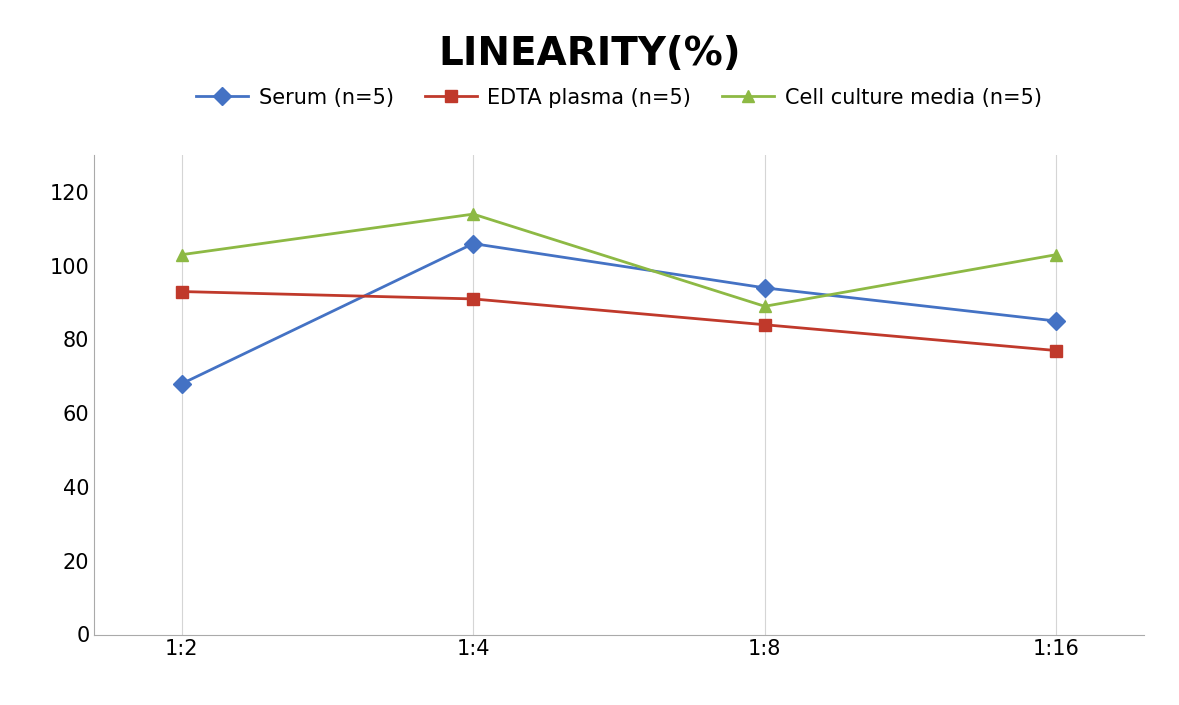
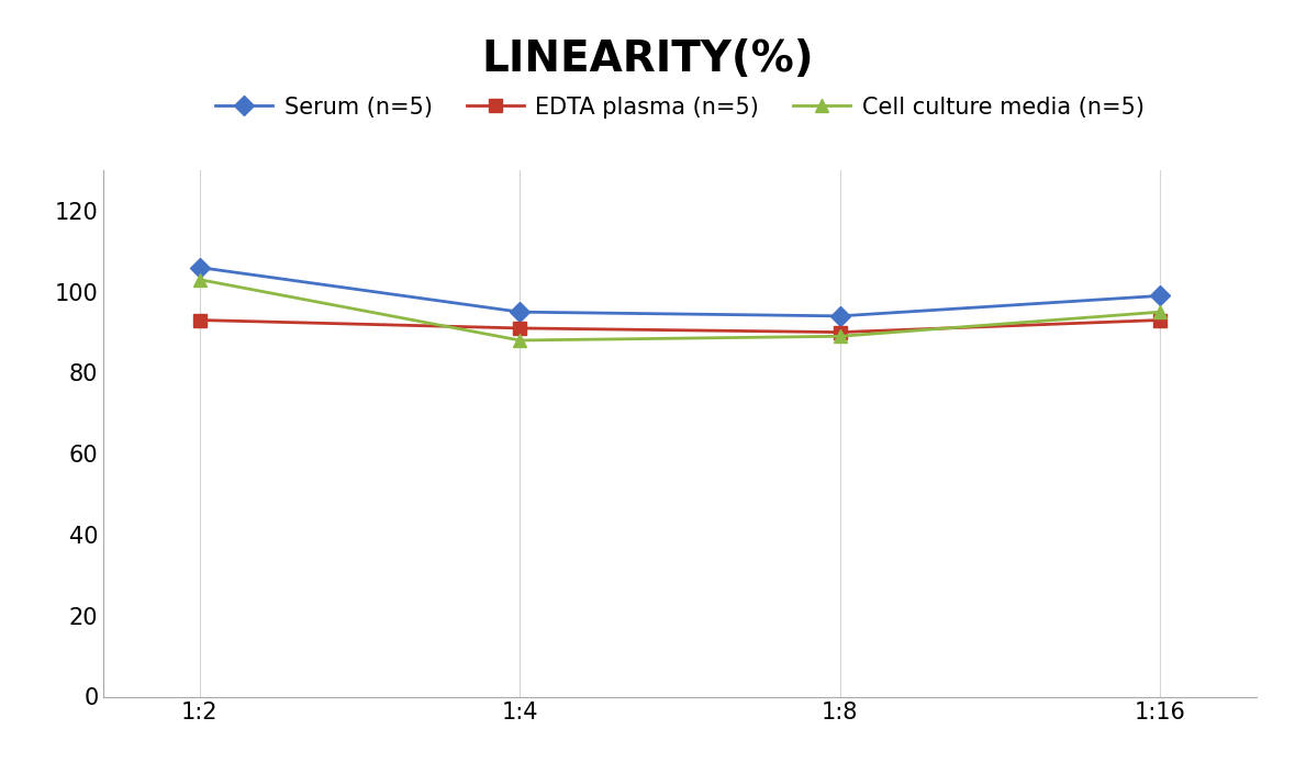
Serum (n=5)/1:2: 68 -> 106
Serum (n=5)/1:4: 106 -> 95
Cell culture media (n=5)/1:4: 114 -> 88
EDTA plasma (n=5)/1:8: 84 -> 90
Serum (n=5)/1:16: 85 -> 99
EDTA plasma (n=5)/1:16: 77 -> 93
Cell culture media (n=5)/1:16: 103 -> 95
